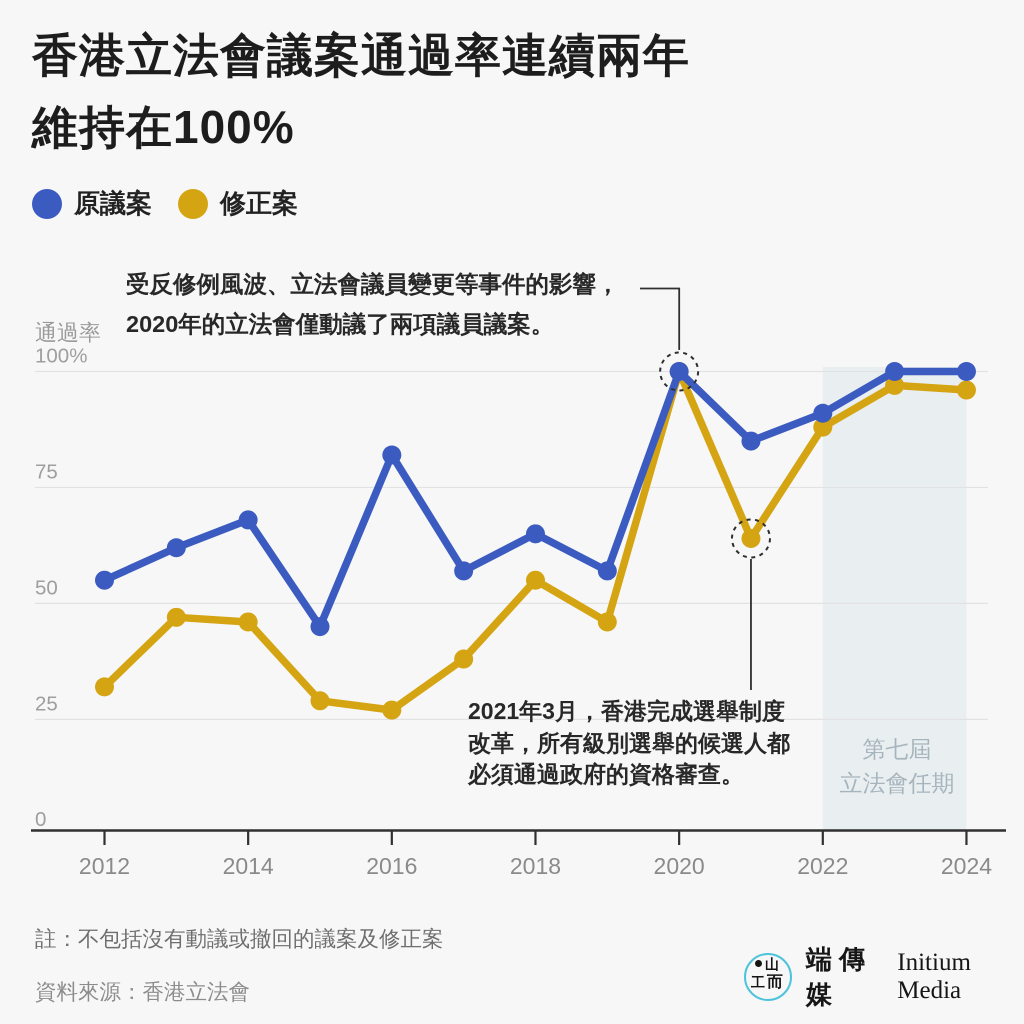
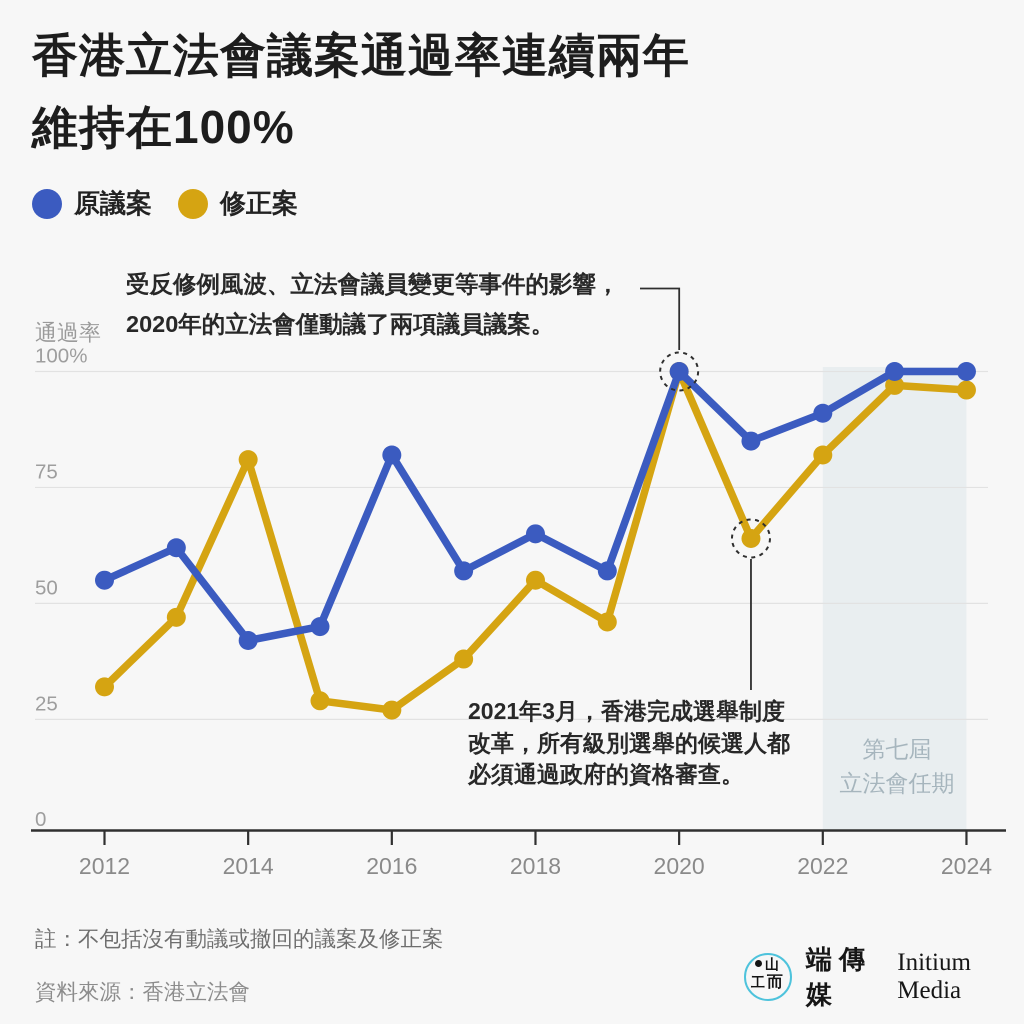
原議案/2014: 68% -> 42%
修正案/2014: 46% -> 81%
修正案/2022: 88% -> 82%
